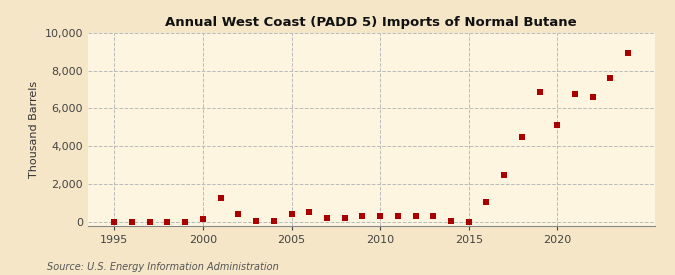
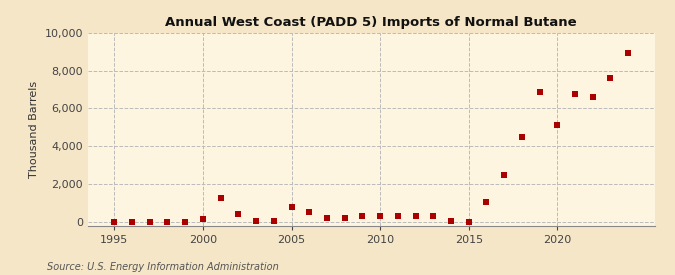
2005: 400 -> 800
